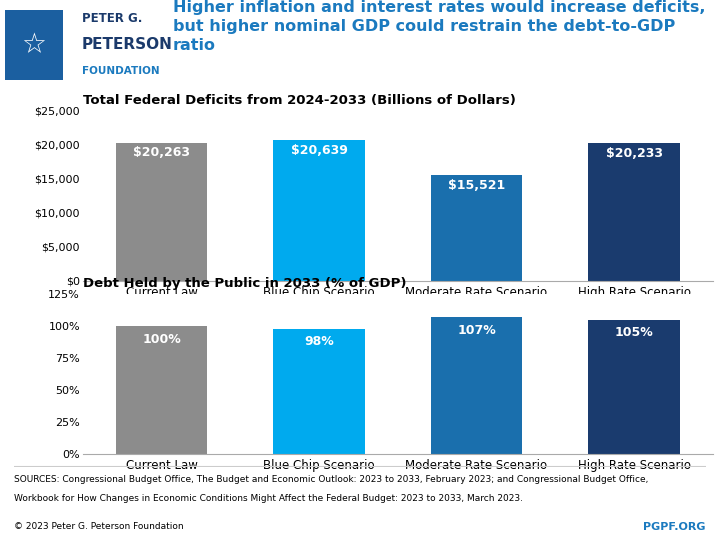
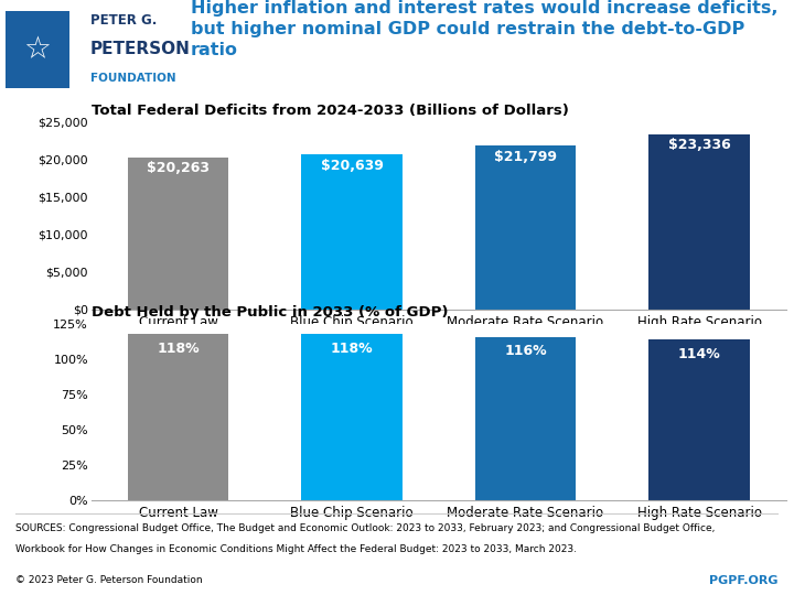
Total Federal Deficits from 2024-2033 (Billions of Dollars)/Moderate Rate Scenario: $15,521 -> $21,799
Total Federal Deficits from 2024-2033 (Billions of Dollars)/High Rate Scenario: $20,233 -> $23,336
Debt Held by the Public in 2033 (% of GDP)/Current Law: 100% -> 118%
Debt Held by the Public in 2033 (% of GDP)/Blue Chip Scenario: 98% -> 118%
Debt Held by the Public in 2033 (% of GDP)/Moderate Rate Scenario: 107% -> 116%
Debt Held by the Public in 2033 (% of GDP)/High Rate Scenario: 105% -> 114%
